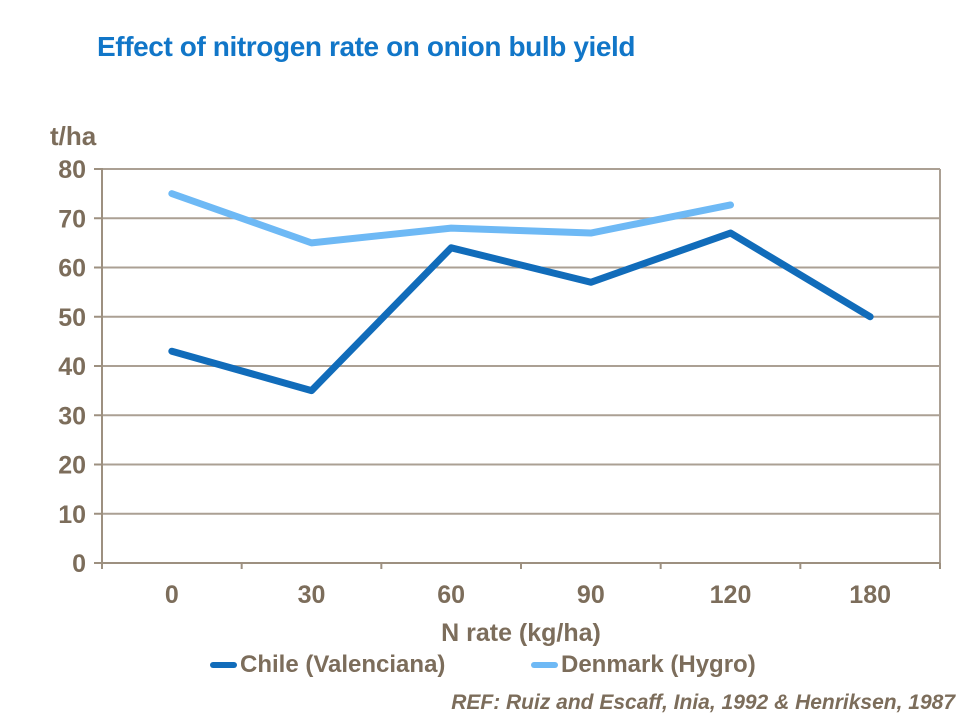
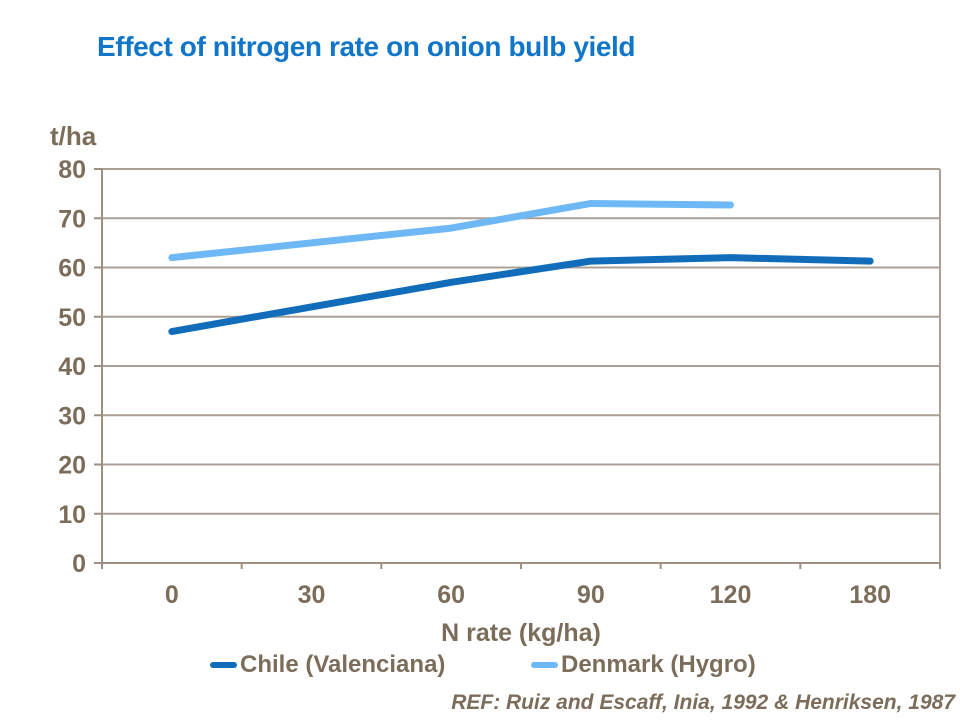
Chile (Valenciana)/0: 43 -> 47
Denmark (Hygro)/0: 75 -> 62
Chile (Valenciana)/30: 35 -> 52
Chile (Valenciana)/60: 64 -> 57
Chile (Valenciana)/90: 57 -> 61
Denmark (Hygro)/90: 67 -> 73
Chile (Valenciana)/120: 67 -> 62
Chile (Valenciana)/180: 50 -> 61
